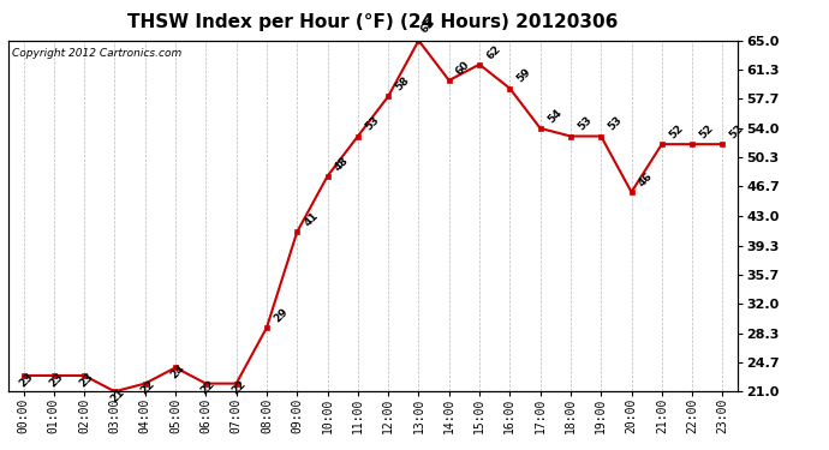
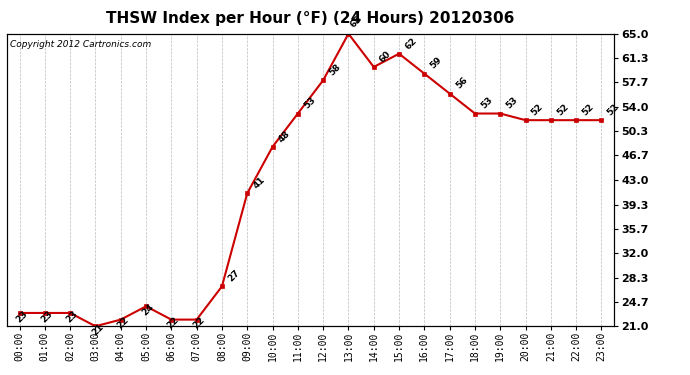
08:00: 29 -> 27
17:00: 54 -> 56
20:00: 46 -> 52
